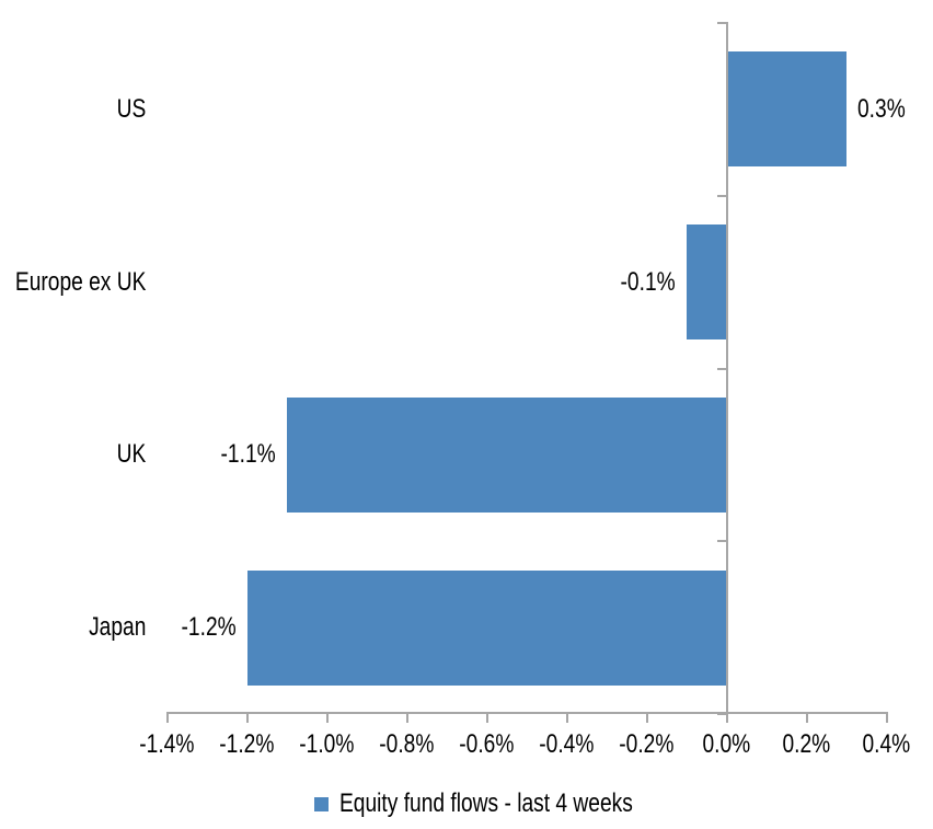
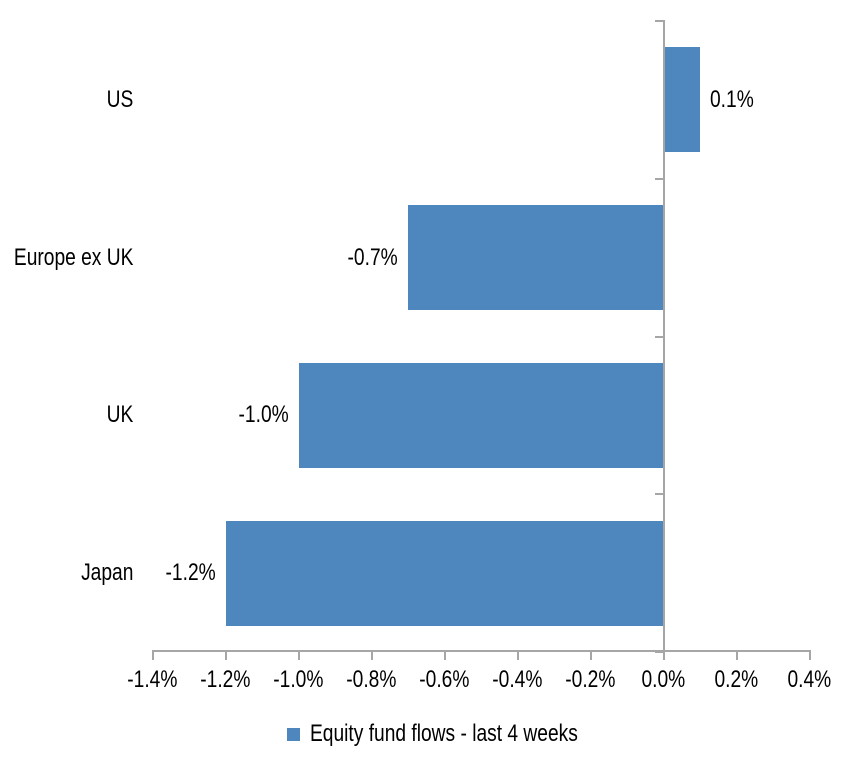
US: 0.3% -> 0.1%
Europe ex UK: -0.1% -> -0.7%
UK: -1.1% -> -1.0%
